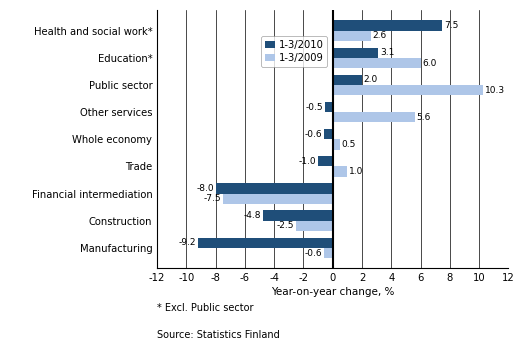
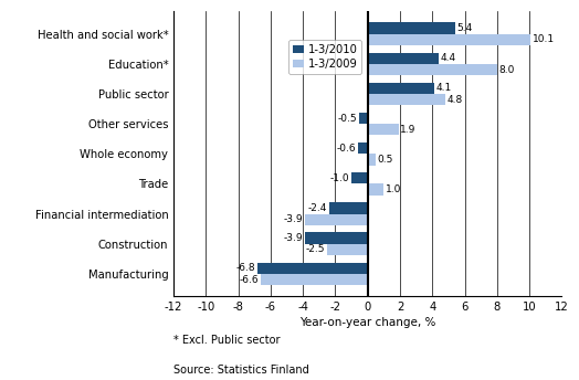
1-3/2010/Health and social work*: 7.5 -> 5.4
1-3/2009/Health and social work*: 2.6 -> 10.1
1-3/2010/Education*: 3.1 -> 4.4
1-3/2009/Education*: 6.0 -> 8.0
1-3/2010/Public sector: 2.0 -> 4.1
1-3/2009/Public sector: 10.3 -> 4.8
1-3/2009/Other services: 5.6 -> 1.9
1-3/2010/Financial intermediation: -8.0 -> -2.4
1-3/2009/Financial intermediation: -7.5 -> -3.9
1-3/2010/Construction: -4.8 -> -3.9
1-3/2010/Manufacturing: -9.2 -> -6.8
1-3/2009/Manufacturing: -0.6 -> -6.6
